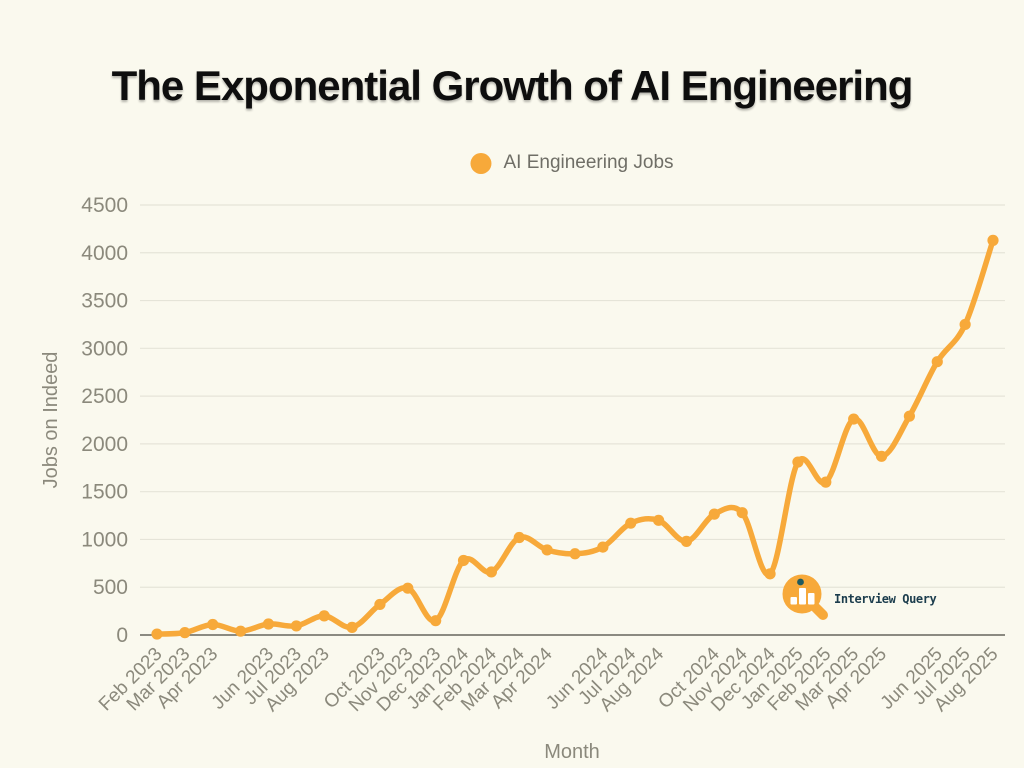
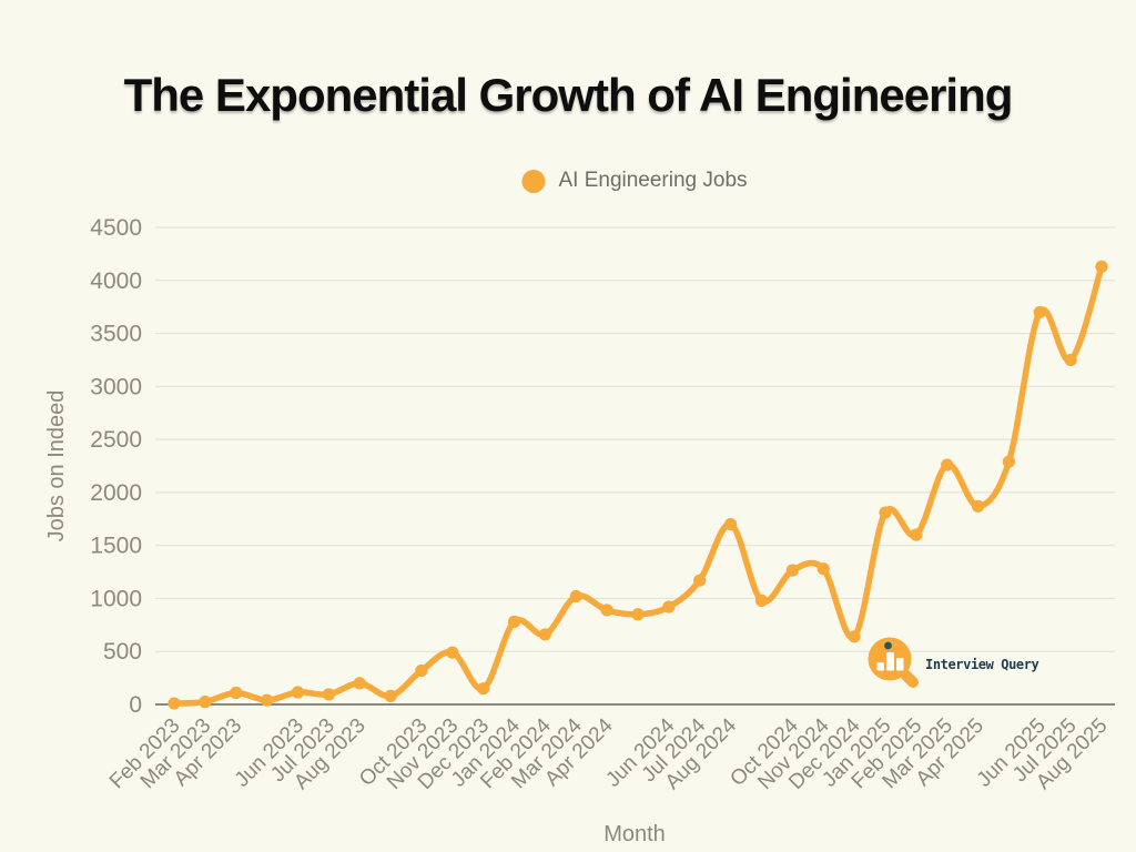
Aug 2024: 1200 -> 1700
Jun 2025: 2900 -> 3700
